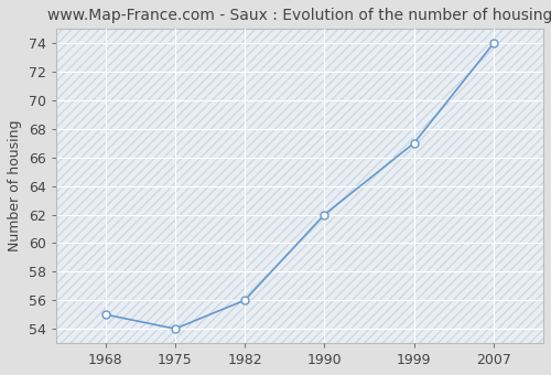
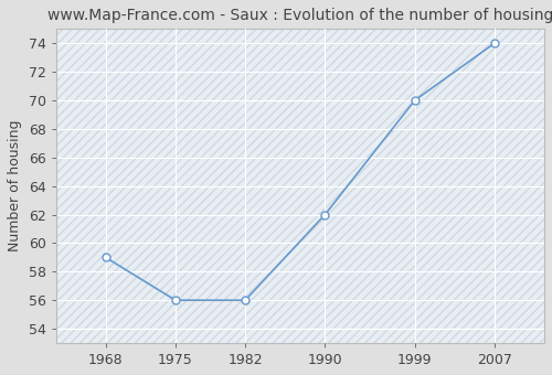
1968: 55 -> 59
1975: 54 -> 56
1999: 67 -> 70
